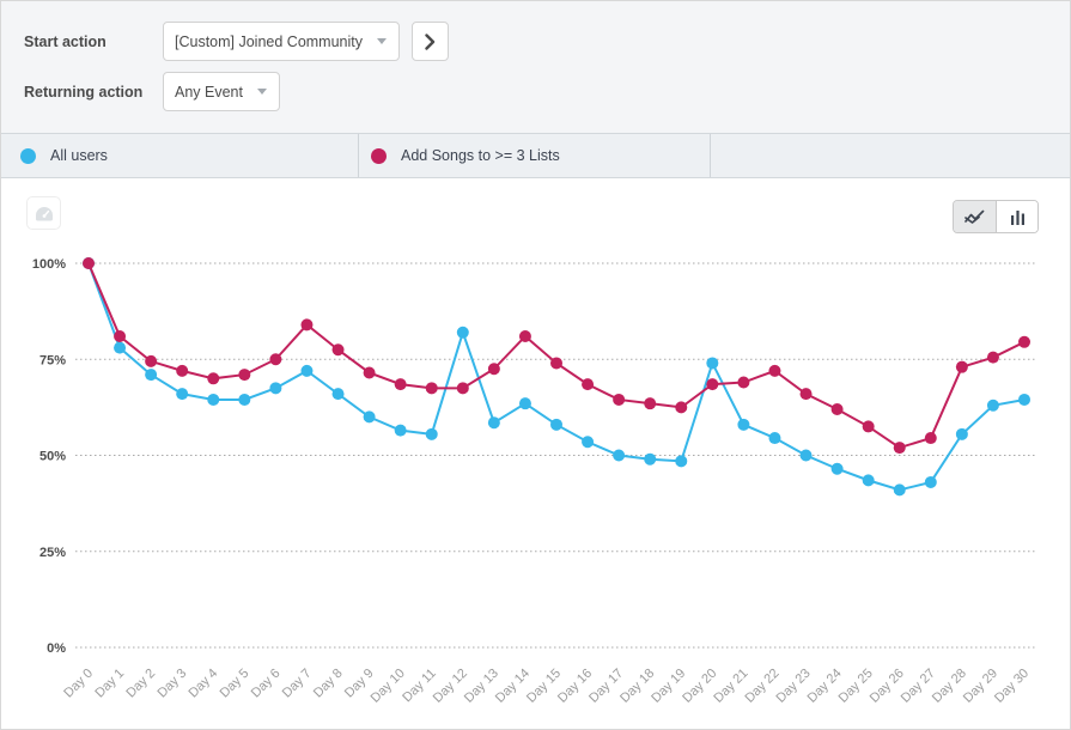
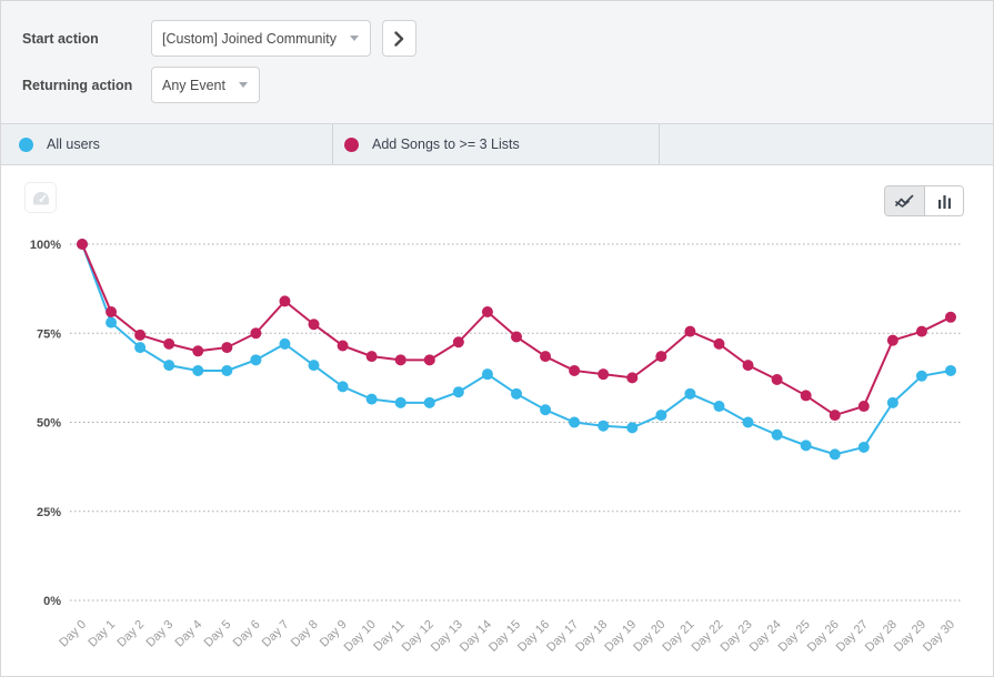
All users/Day 12: 82% -> 56%
All users/Day 20: 74% -> 52%
Add Songs to >= 3 Lists/Day 21: 69% -> 76%
